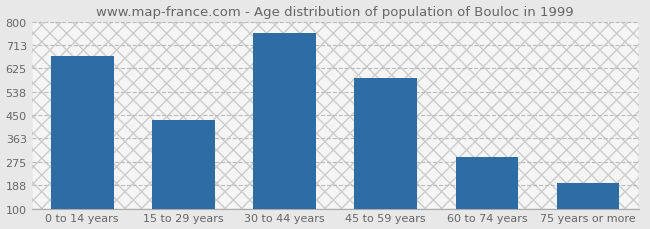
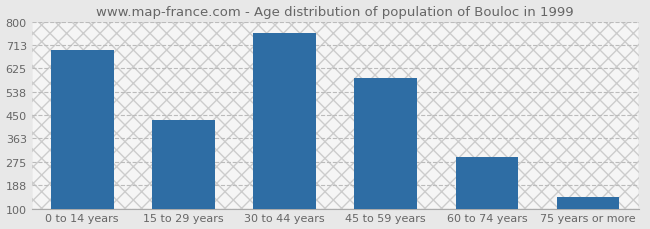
0 to 14 years: 670 -> 693
75 years or more: 195 -> 144
